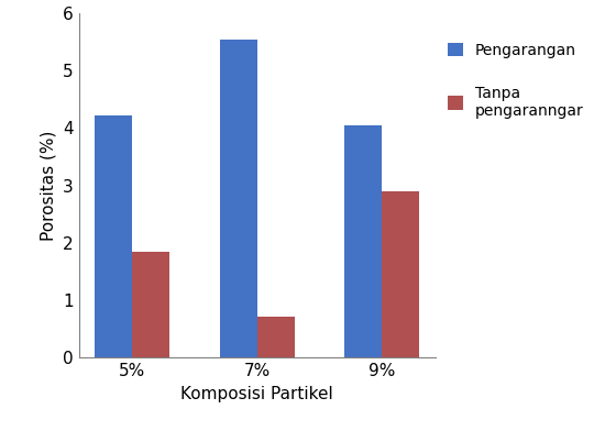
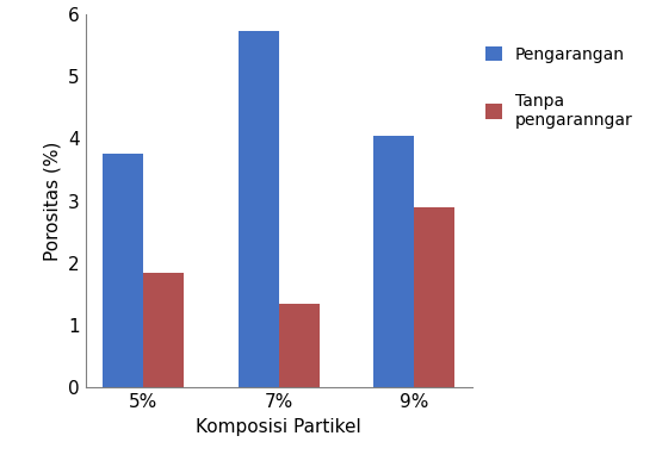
Pengarangan/5%: 4.22 -> 3.75
Pengarangan/7%: 5.54 -> 5.72
Tanpa pengaranngar/7%: 0.72 -> 1.35
